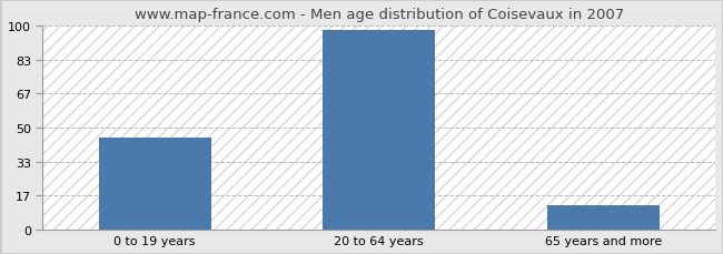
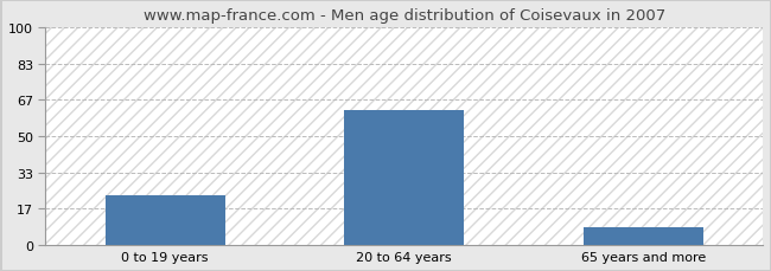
0 to 19 years: 45 -> 23
20 to 64 years: 98 -> 62
65 years and more: 12 -> 8
